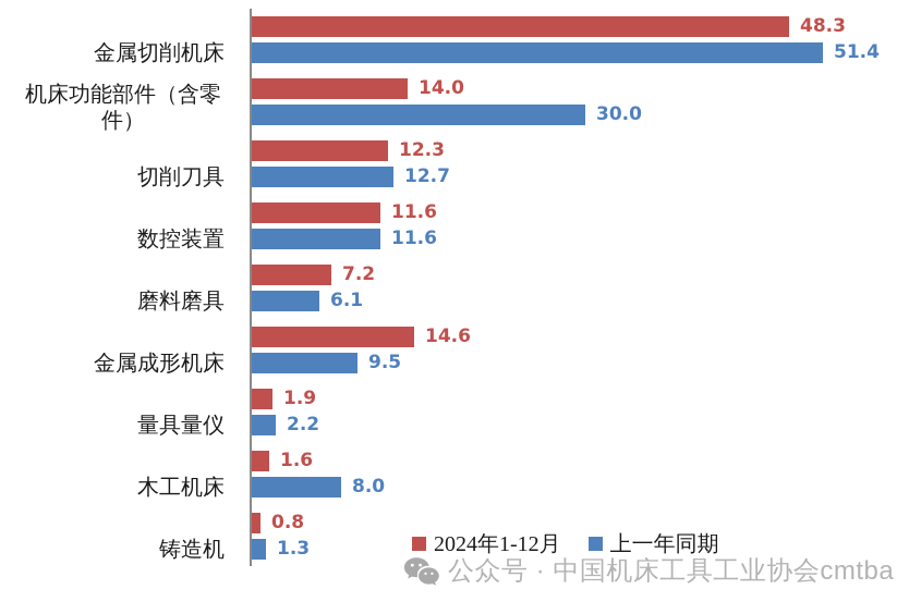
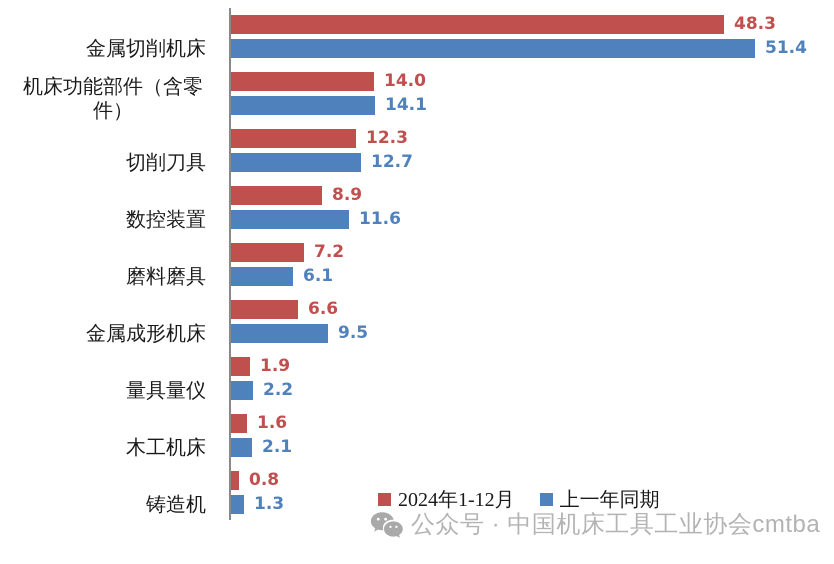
上一年同期/机床功能部件（含零件）: 30.0 -> 14.1
2024年1-12月/数控装置: 11.6 -> 8.9
2024年1-12月/金属成形机床: 14.6 -> 6.6
上一年同期/木工机床: 8.0 -> 2.1
